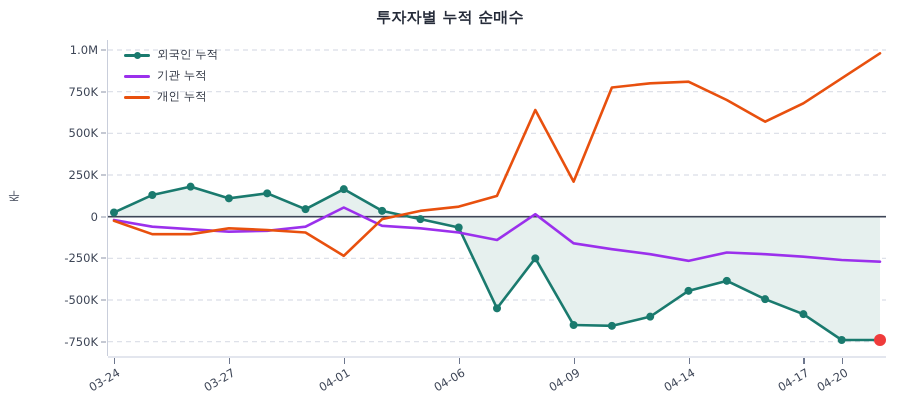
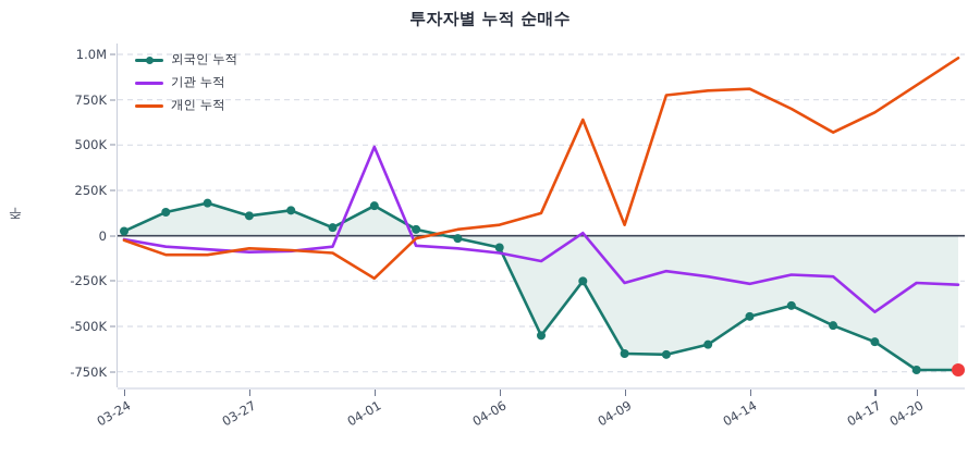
기관 누적/04-01: 60K -> 490K
기관 누적/04-09: -160K -> -260K
개인 누적/04-09: 210K -> 60K
기관 누적/04-17: -240K -> -420K
